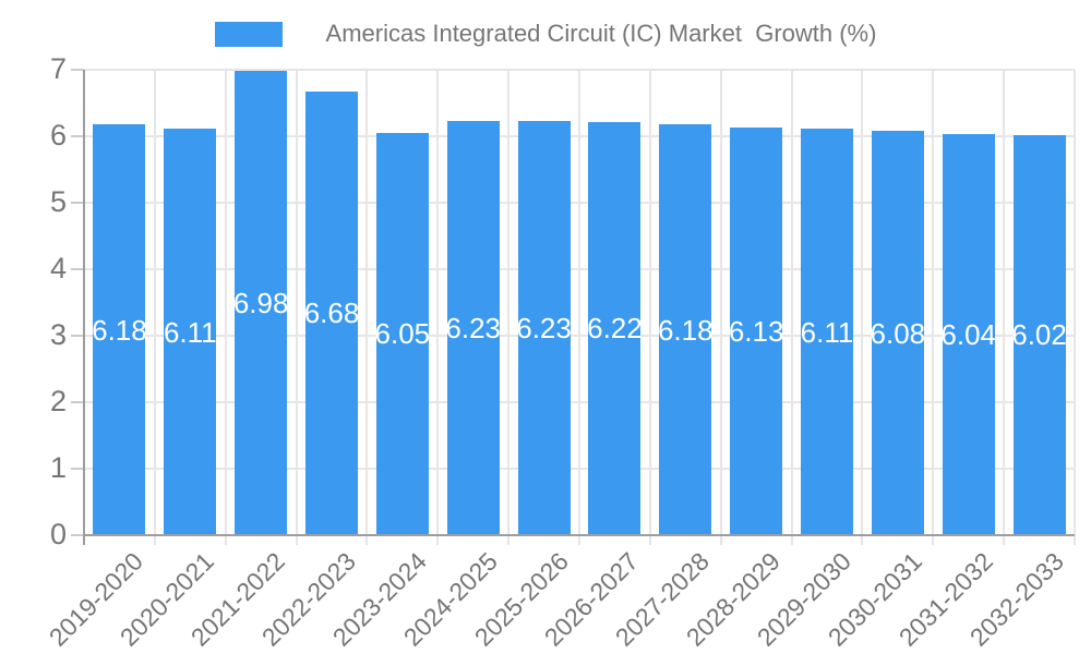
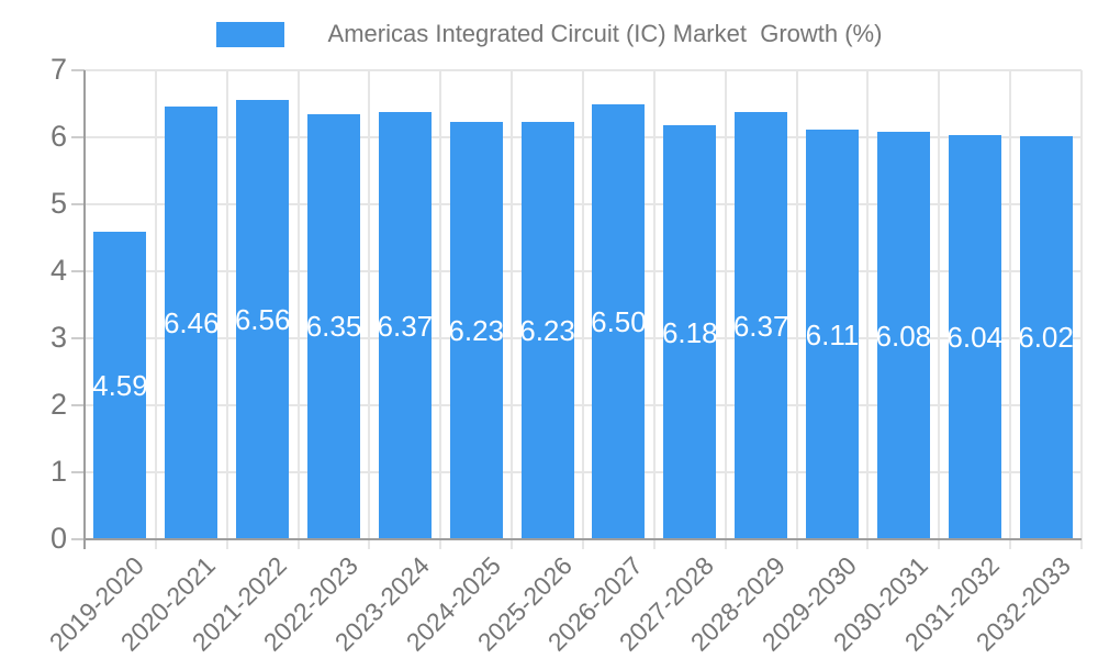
2019-2020: 6.18 -> 4.59
2020-2021: 6.11 -> 6.46
2021-2022: 6.98 -> 6.56
2022-2023: 6.68 -> 6.35
2023-2024: 6.05 -> 6.37
2026-2027: 6.22 -> 6.50
2028-2029: 6.13 -> 6.37
